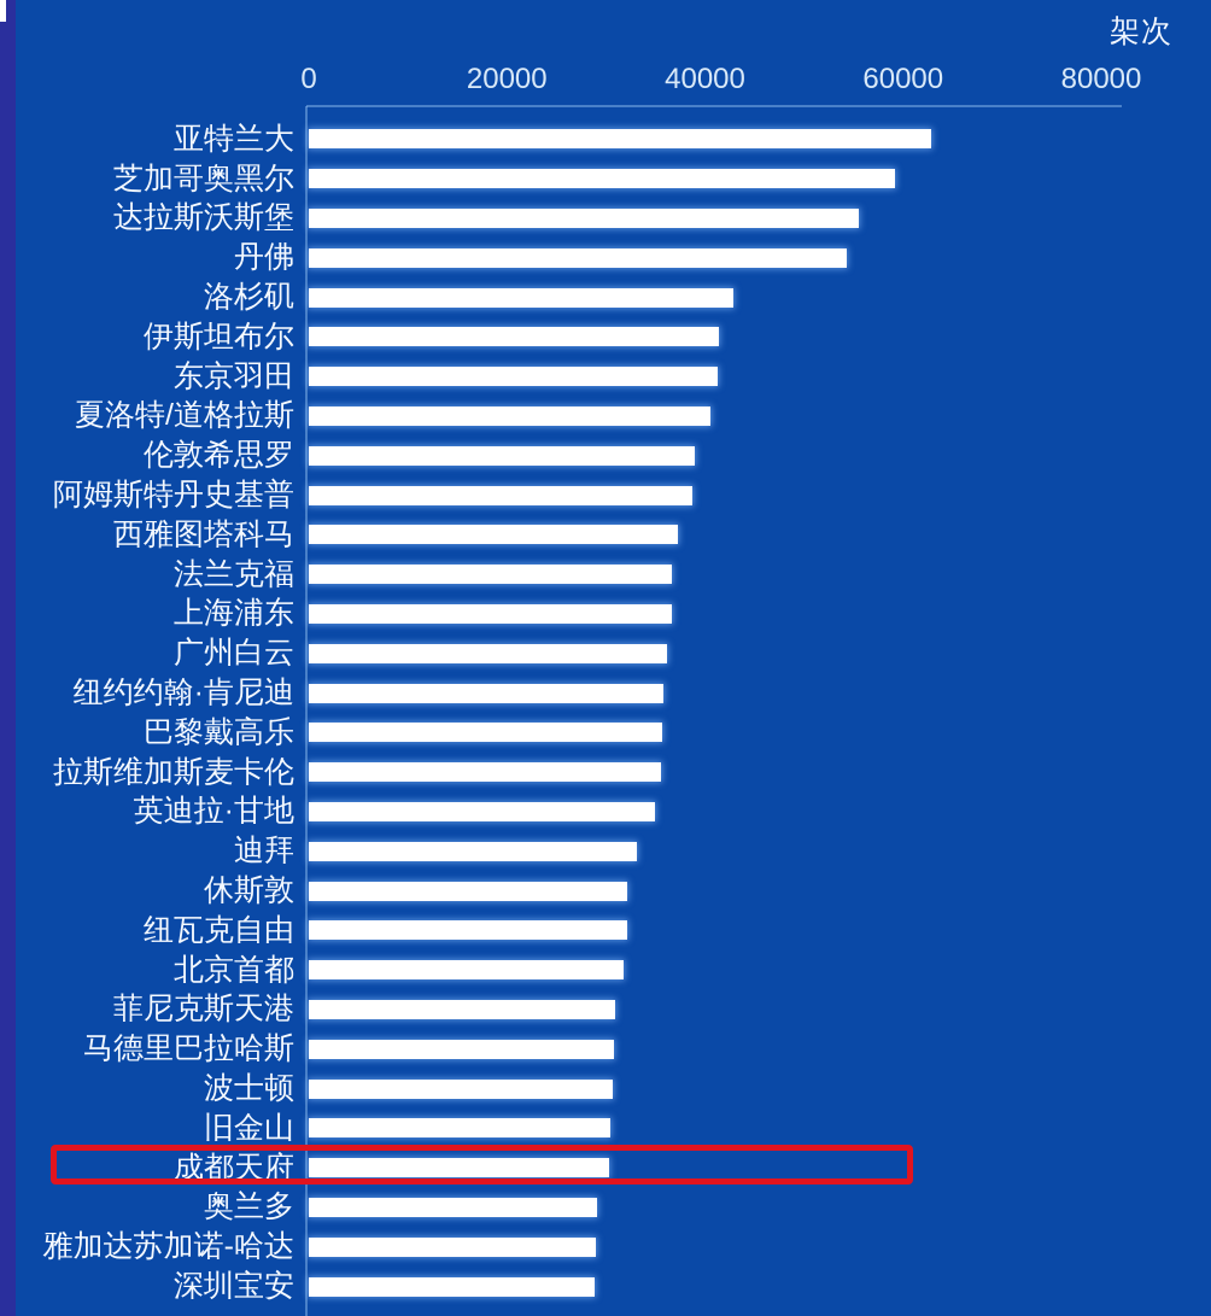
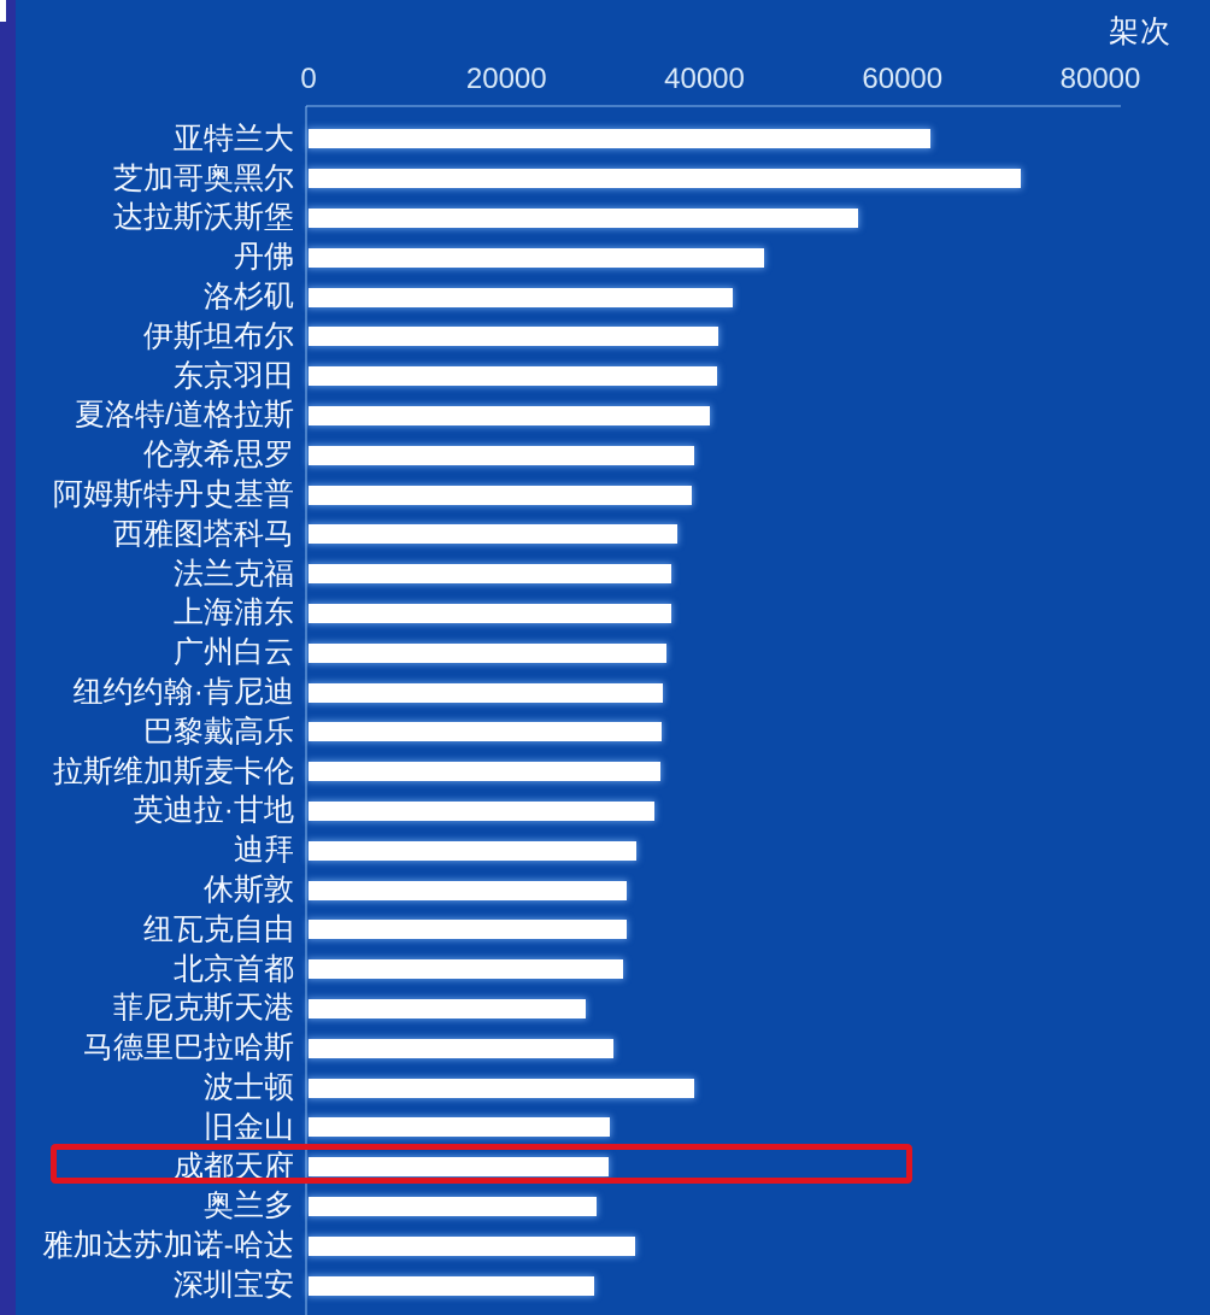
芝加哥奥黑尔: 59000 -> 72000
丹佛: 54000 -> 46000
菲尼克斯天港: 31000 -> 28000
波士顿: 31000 -> 39000
雅加达苏加诺-哈达: 29000 -> 33000
